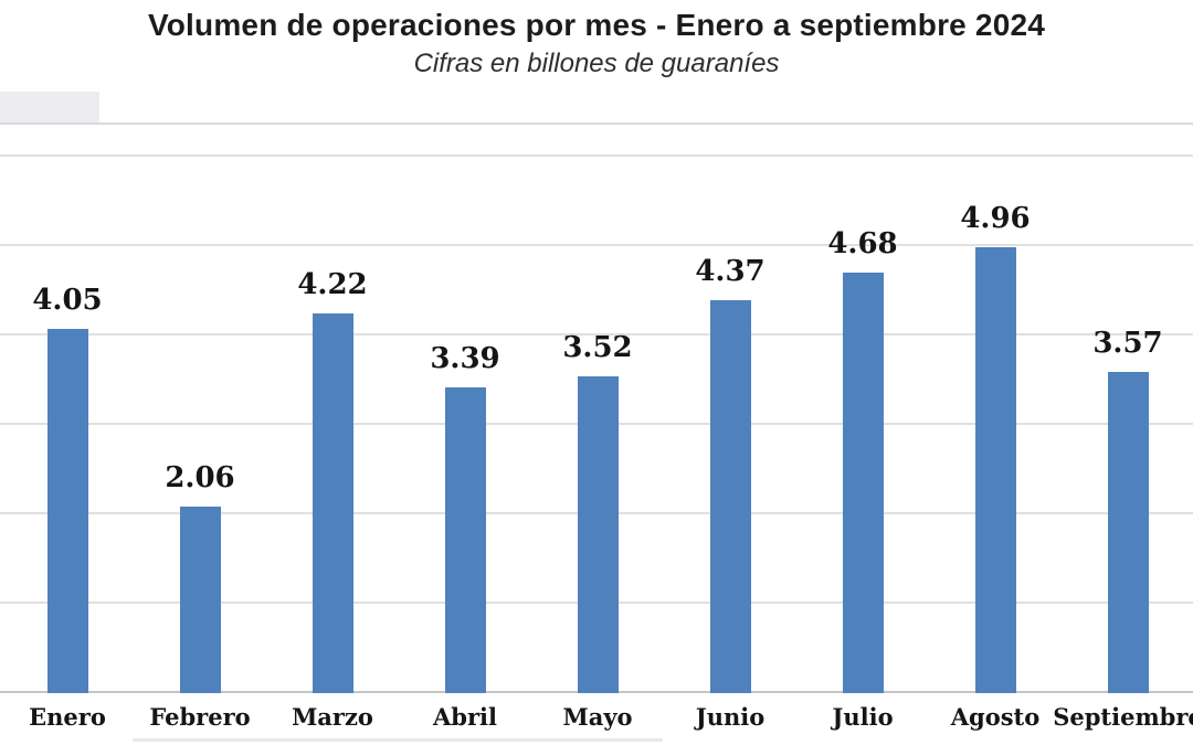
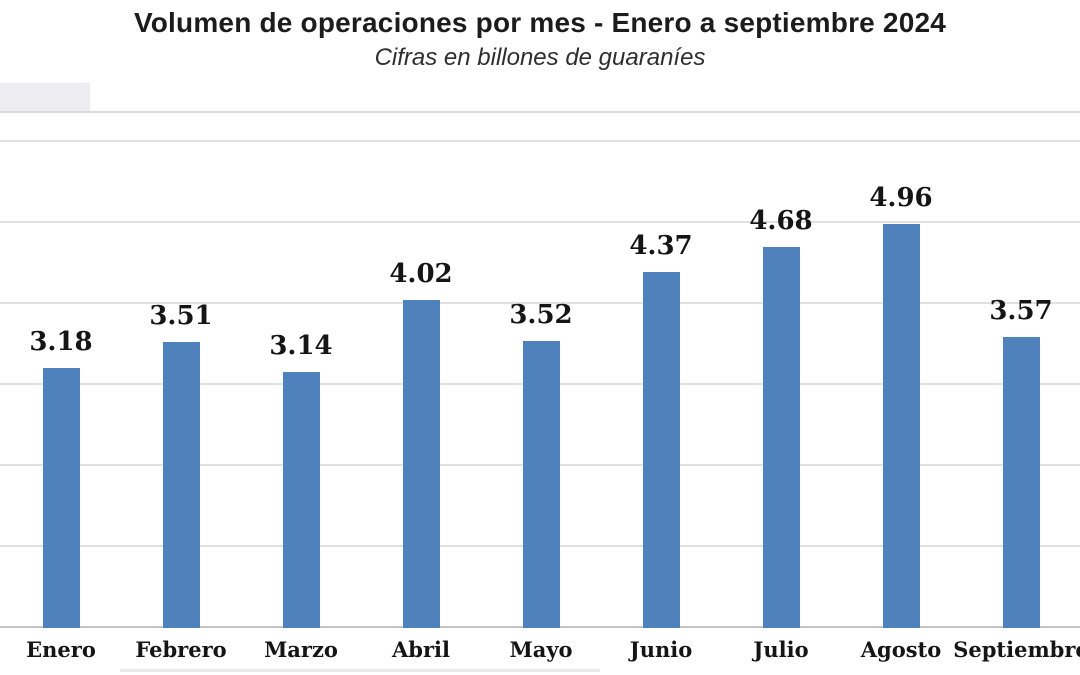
Enero: 4.05 -> 3.18
Febrero: 2.06 -> 3.51
Marzo: 4.22 -> 3.14
Abril: 3.39 -> 4.02
